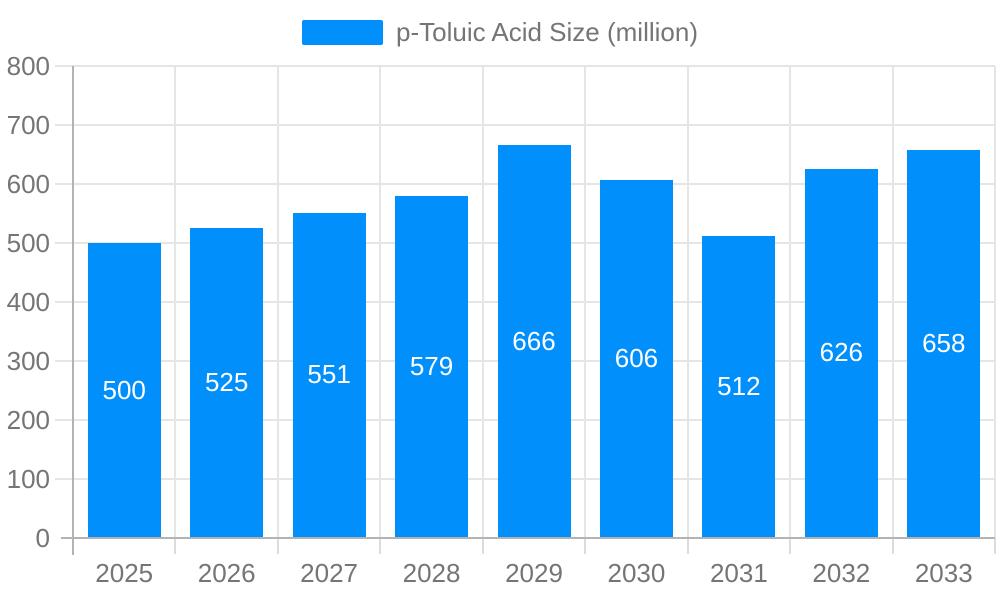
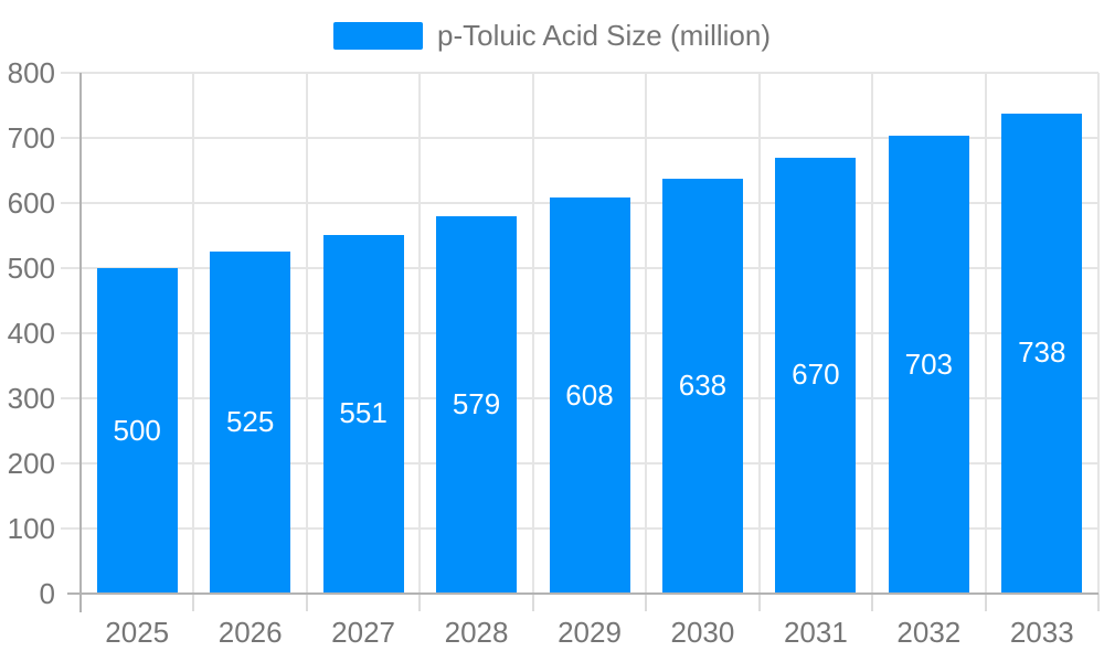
2029: 666 -> 608
2030: 606 -> 638
2031: 512 -> 670
2032: 626 -> 703
2033: 658 -> 738
